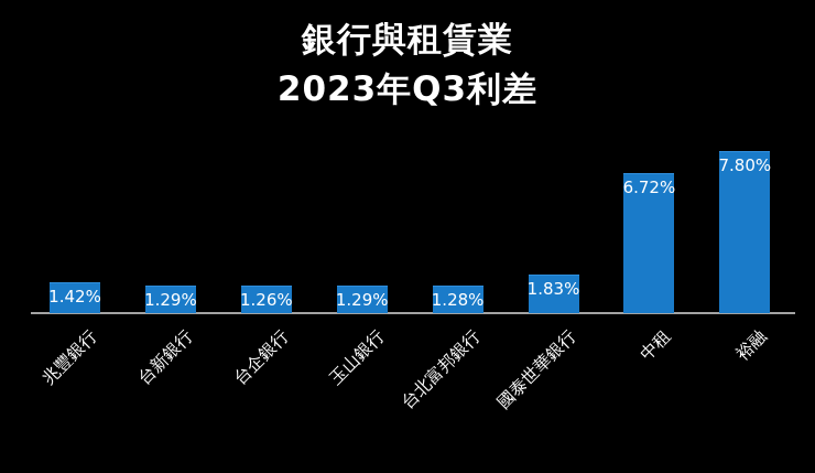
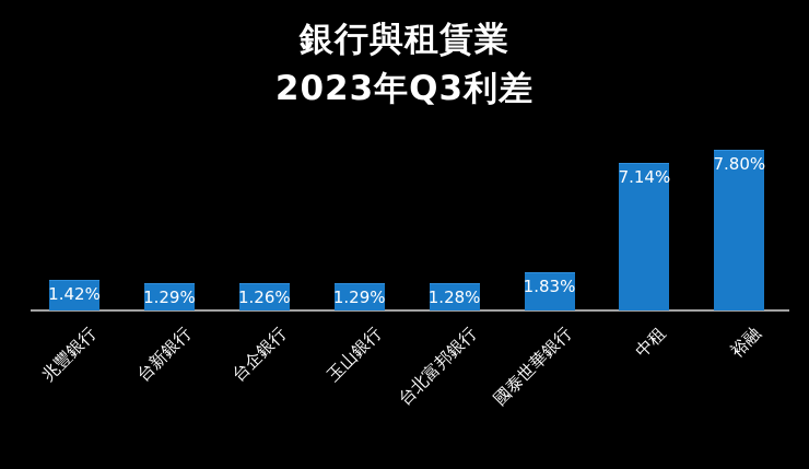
中租: 6.72% -> 7.14%
